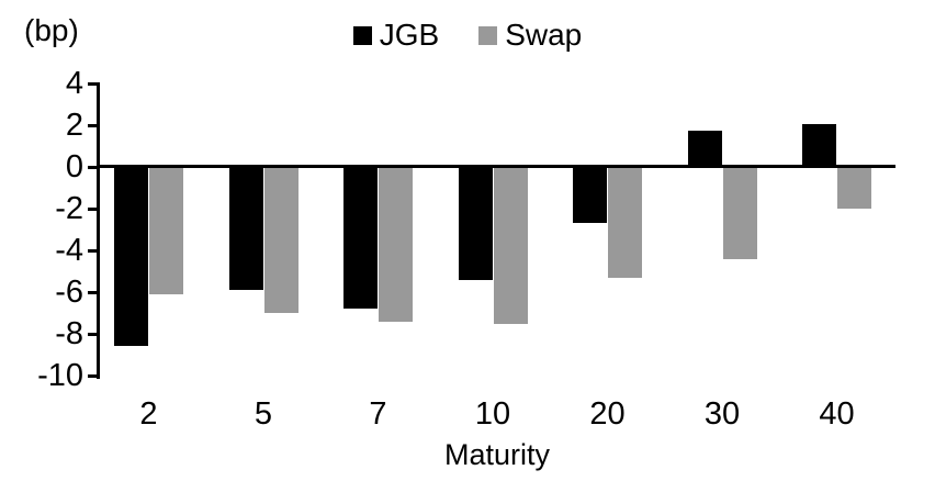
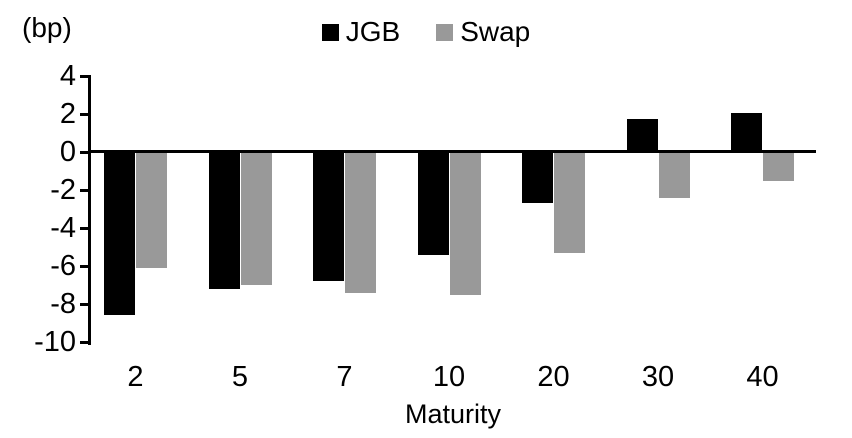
JGB/5: -5.9 -> -7.2
Swap/30: -4.4 -> -2.4
Swap/40: -2.0 -> -1.5
